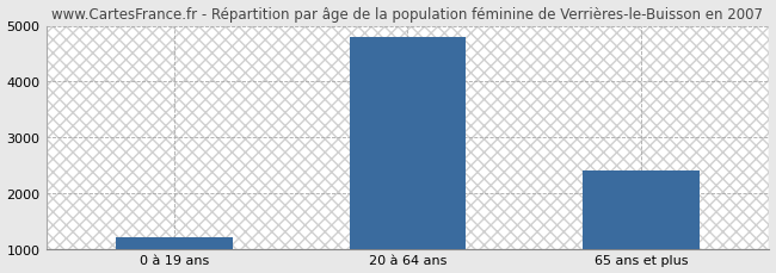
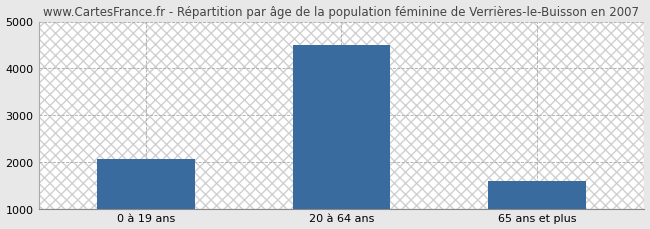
0 à 19 ans: 1200 -> 2050
20 à 64 ans: 4800 -> 4500
65 ans et plus: 2400 -> 1600
